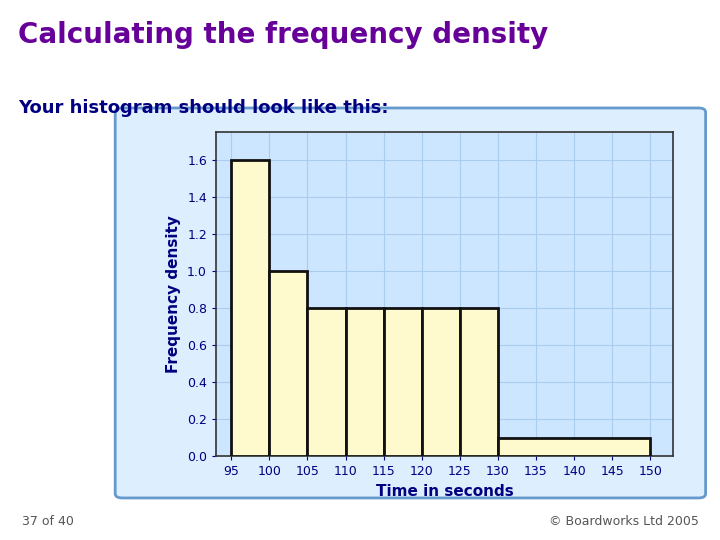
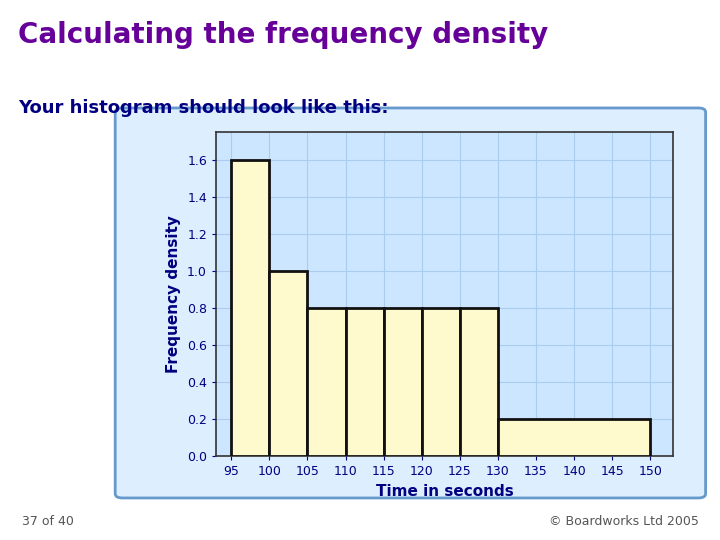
140: 0.1 -> 0.2
